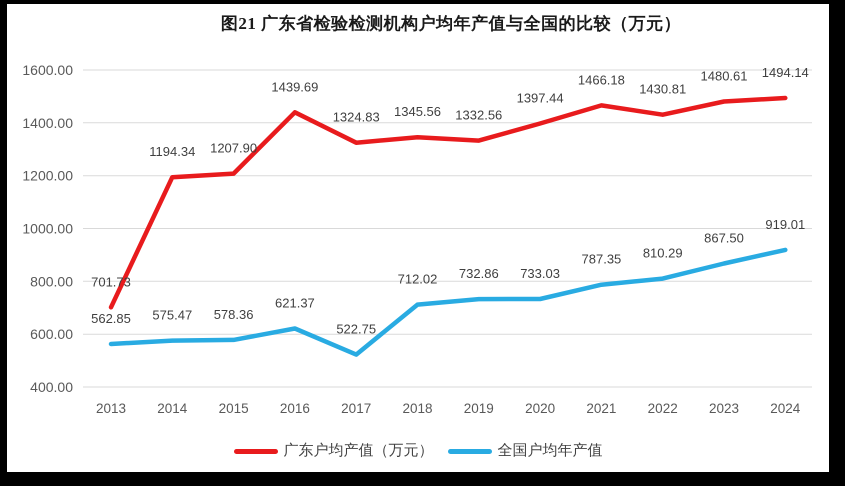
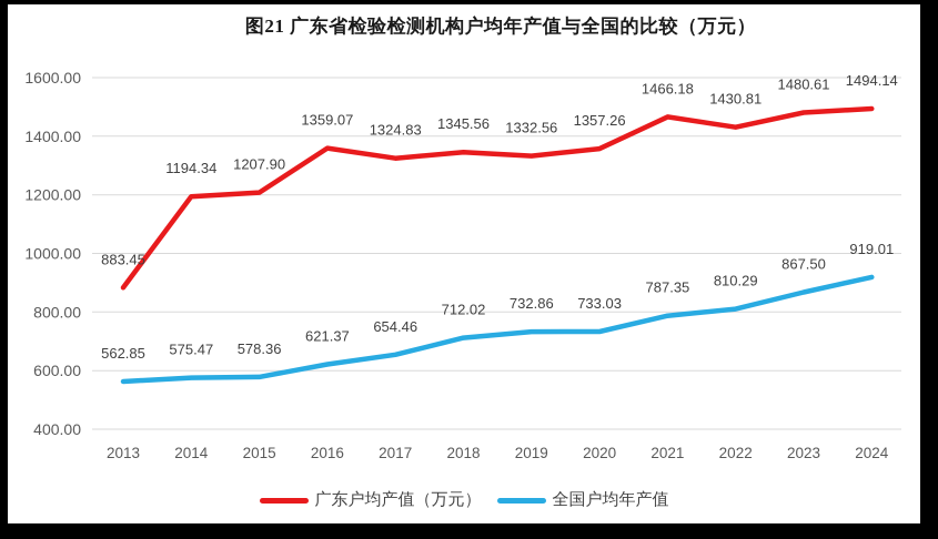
广东户均产值（万元）/2013: 701.73 -> 883.45
广东户均产值（万元）/2016: 1439.69 -> 1359.07
全国户均年产值/2017: 522.75 -> 654.46
广东户均产值（万元）/2020: 1397.44 -> 1357.26
